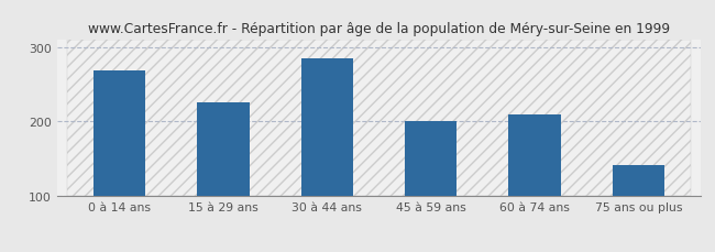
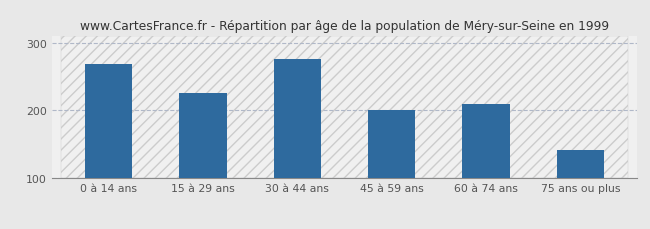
30 à 44 ans: 284 -> 276
